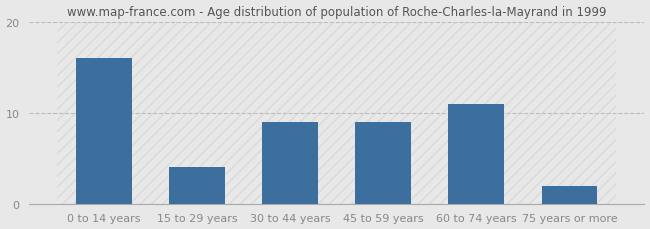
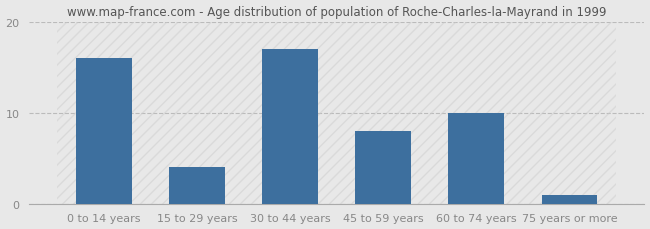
30 to 44 years: 9 -> 17
45 to 59 years: 9 -> 8
60 to 74 years: 11 -> 10
75 years or more: 2 -> 1
